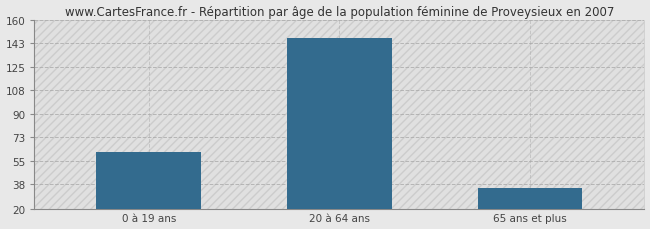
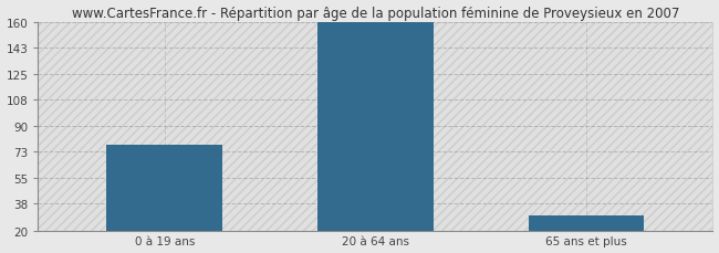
0 à 19 ans: 62 -> 78
20 à 64 ans: 147 -> 160
65 ans et plus: 35 -> 30
